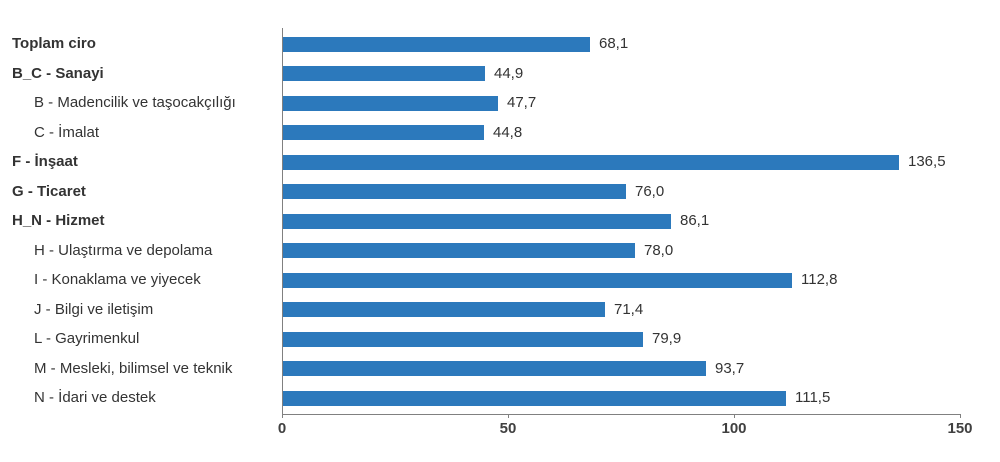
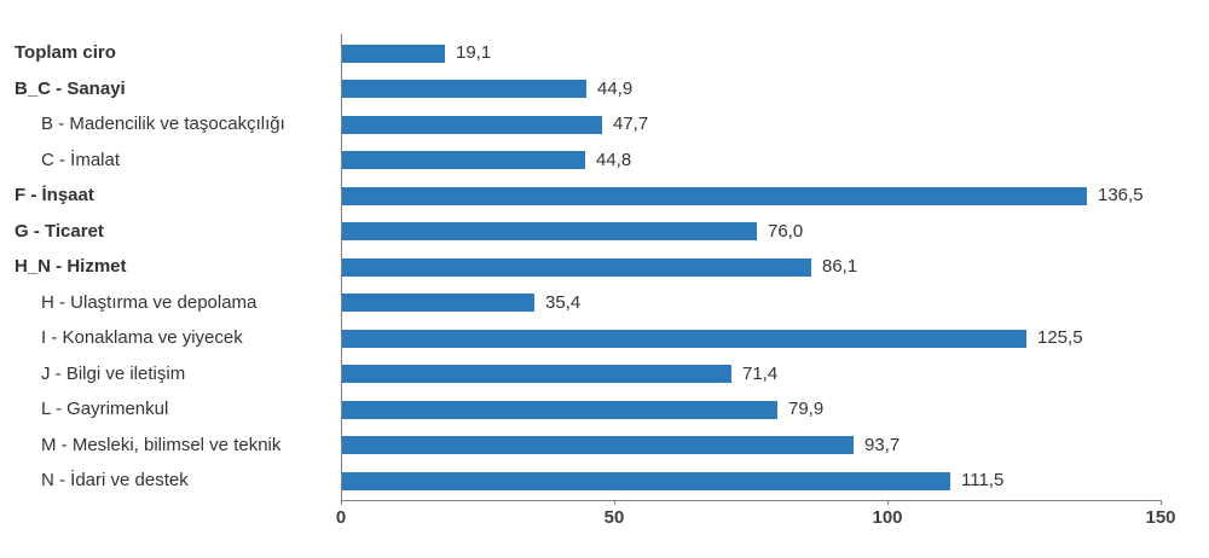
Toplam ciro: 68,1 -> 19,1
H - Ulaştırma ve depolama: 78,0 -> 35,4
I - Konaklama ve yiyecek: 112,8 -> 125,5
